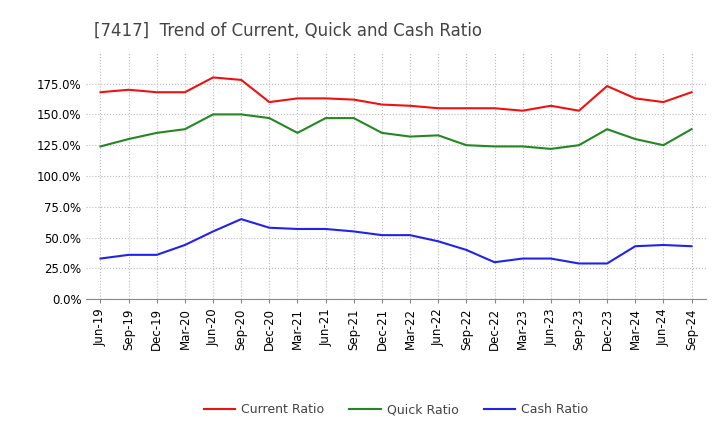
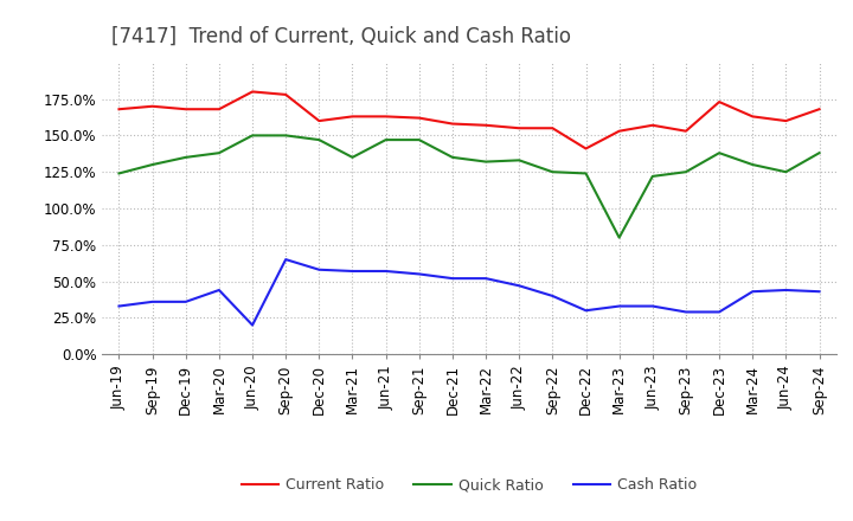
Cash Ratio/Jun-20: 55% -> 20%
Current Ratio/Dec-22: 155% -> 141%
Quick Ratio/Mar-23: 124% -> 80%
